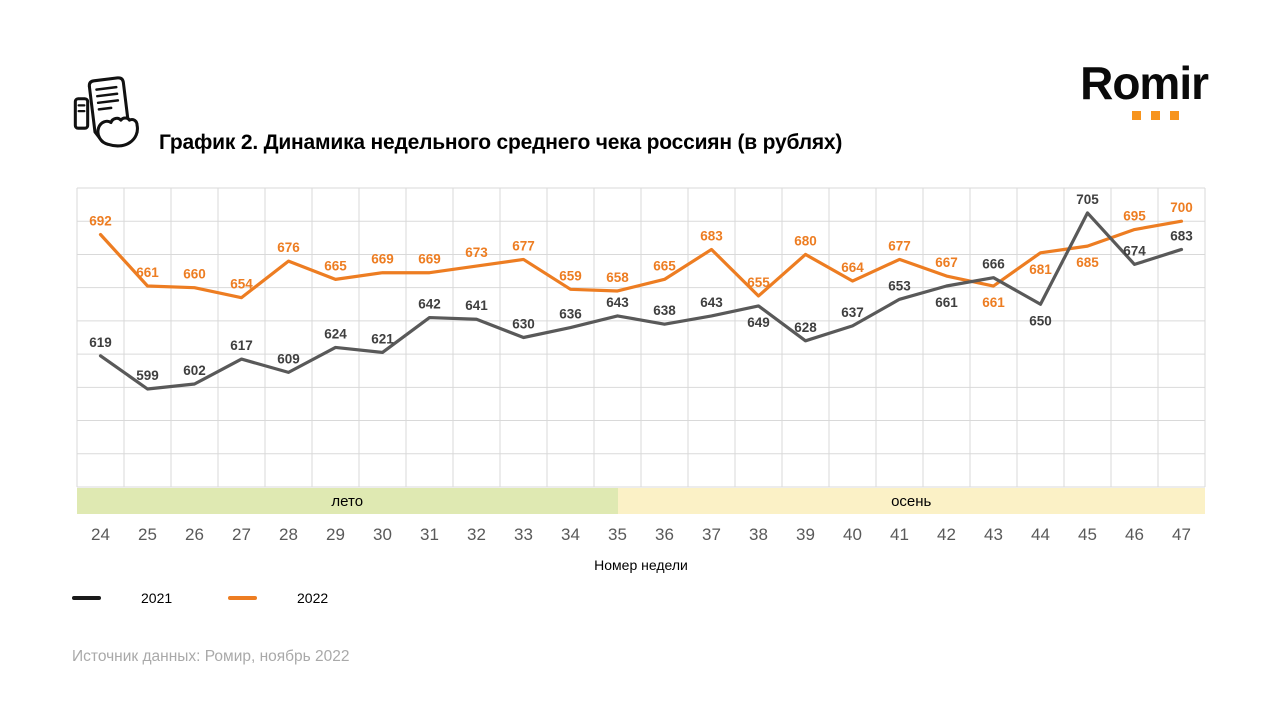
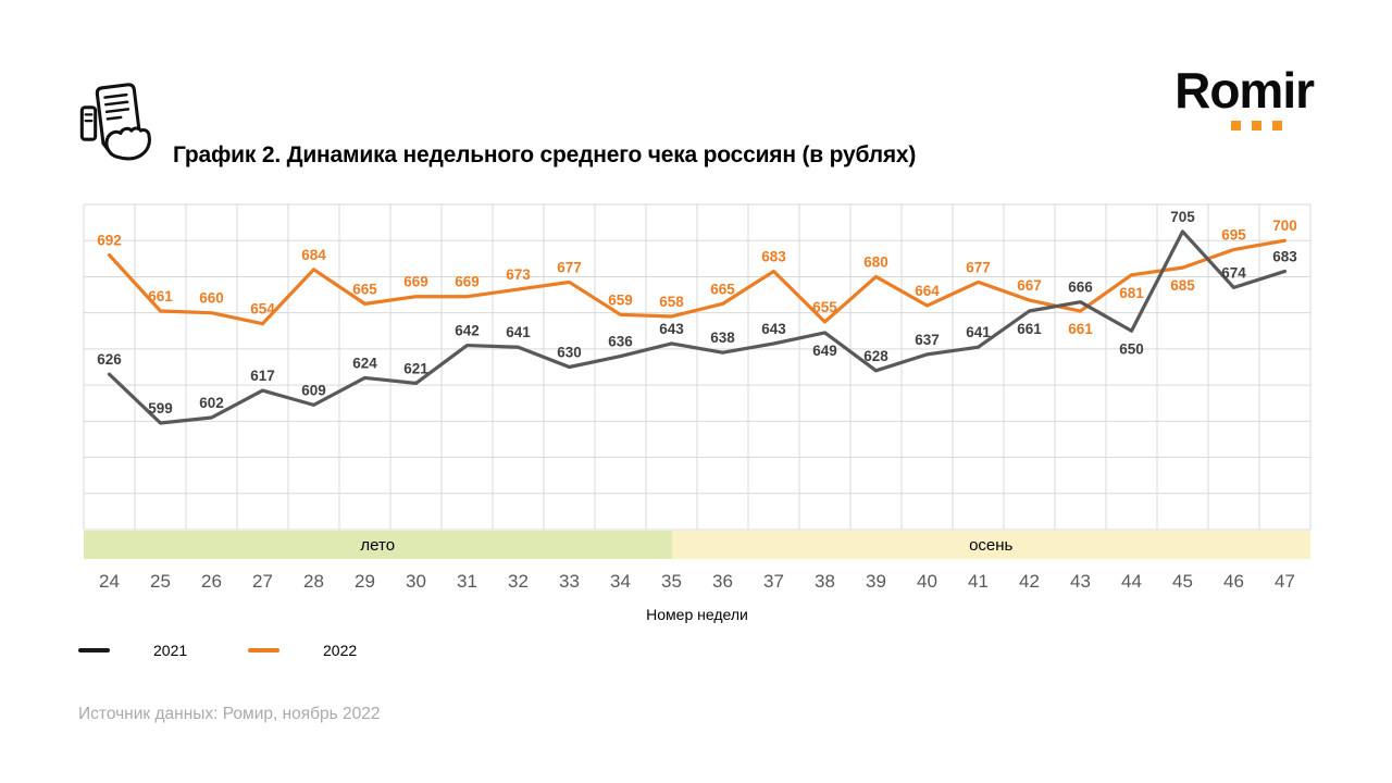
2021/24: 619 -> 626
2022/28: 676 -> 684
2021/41: 653 -> 641
